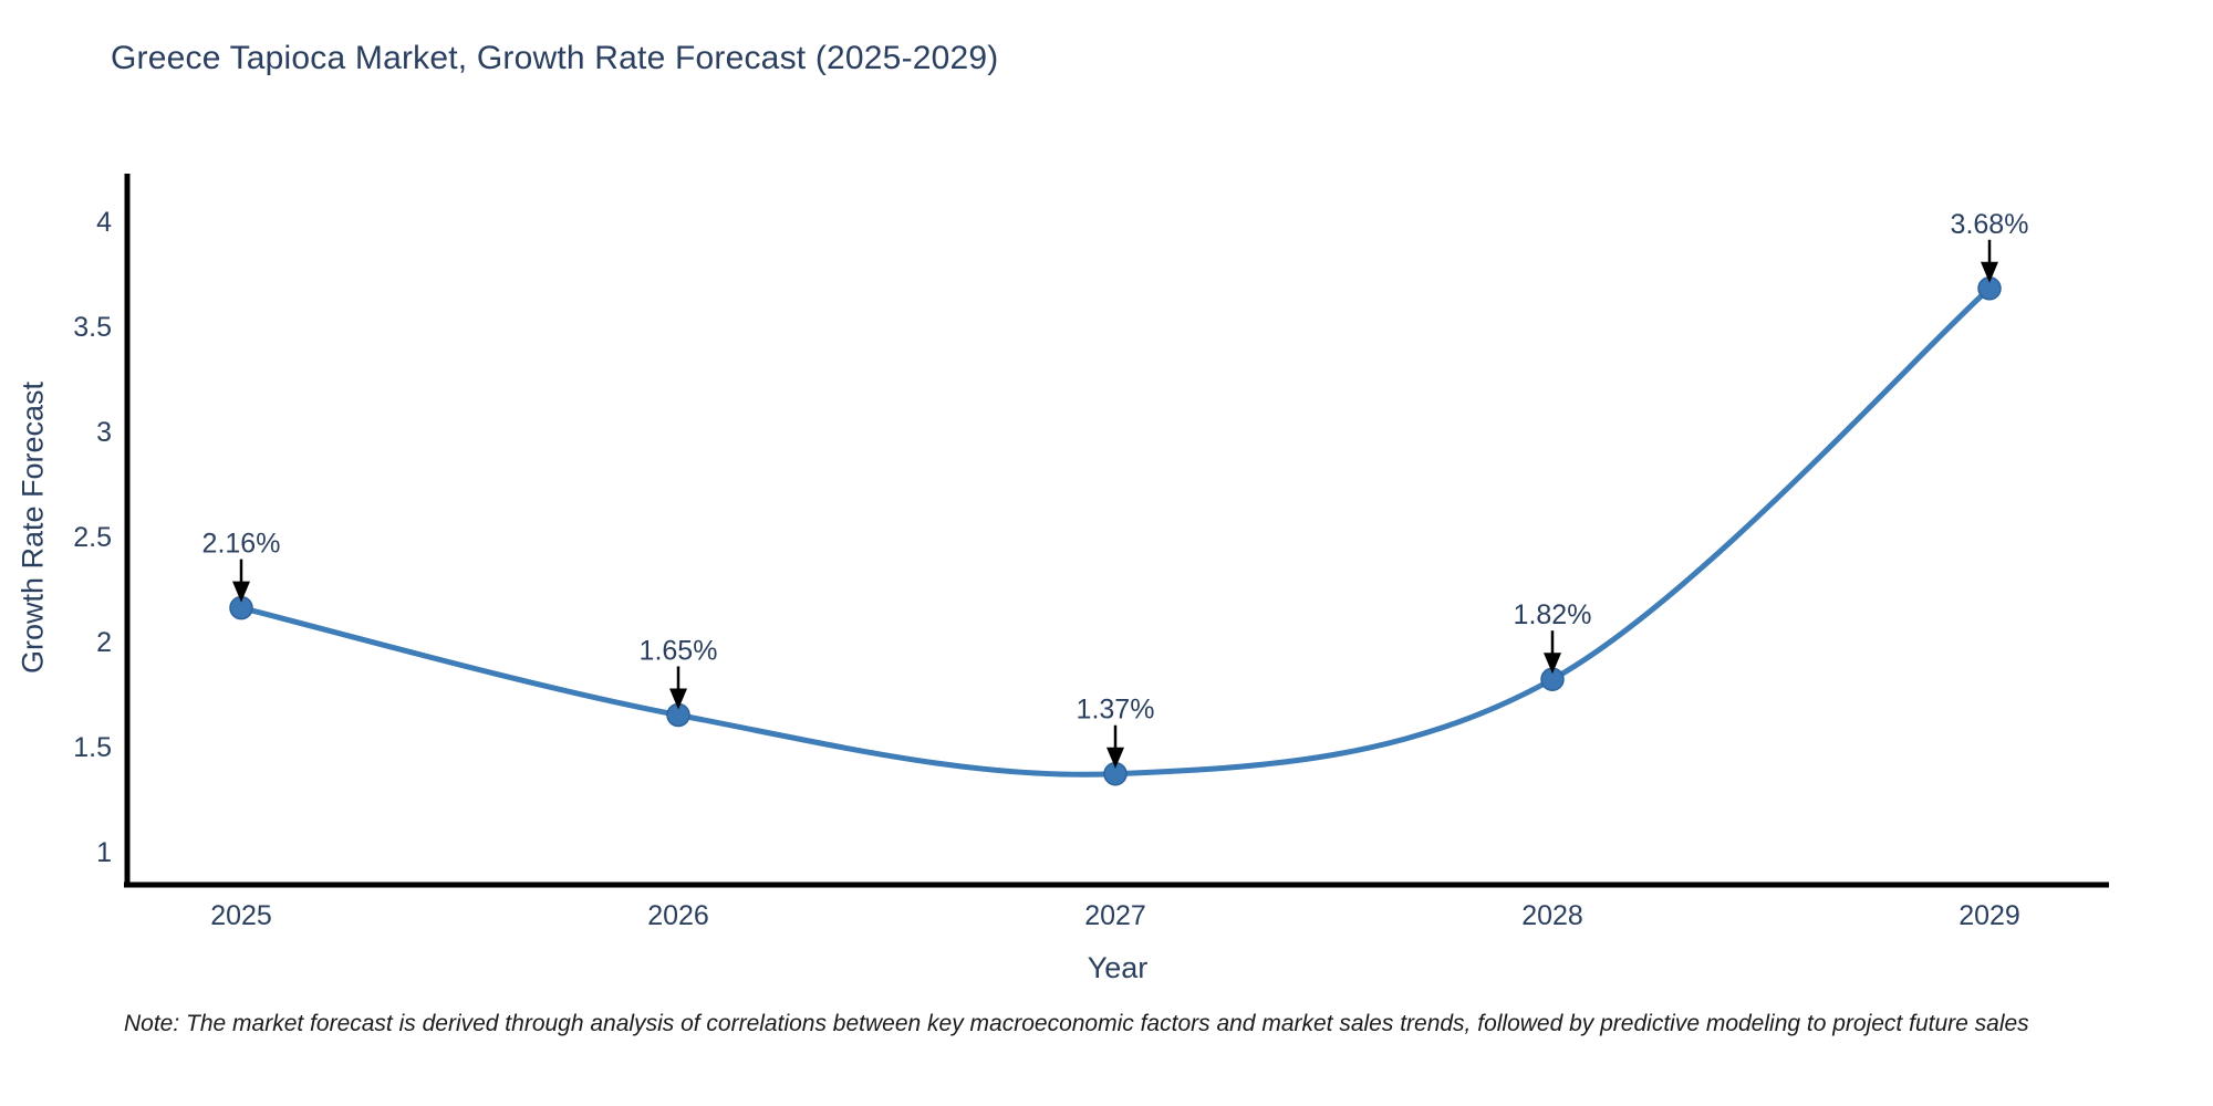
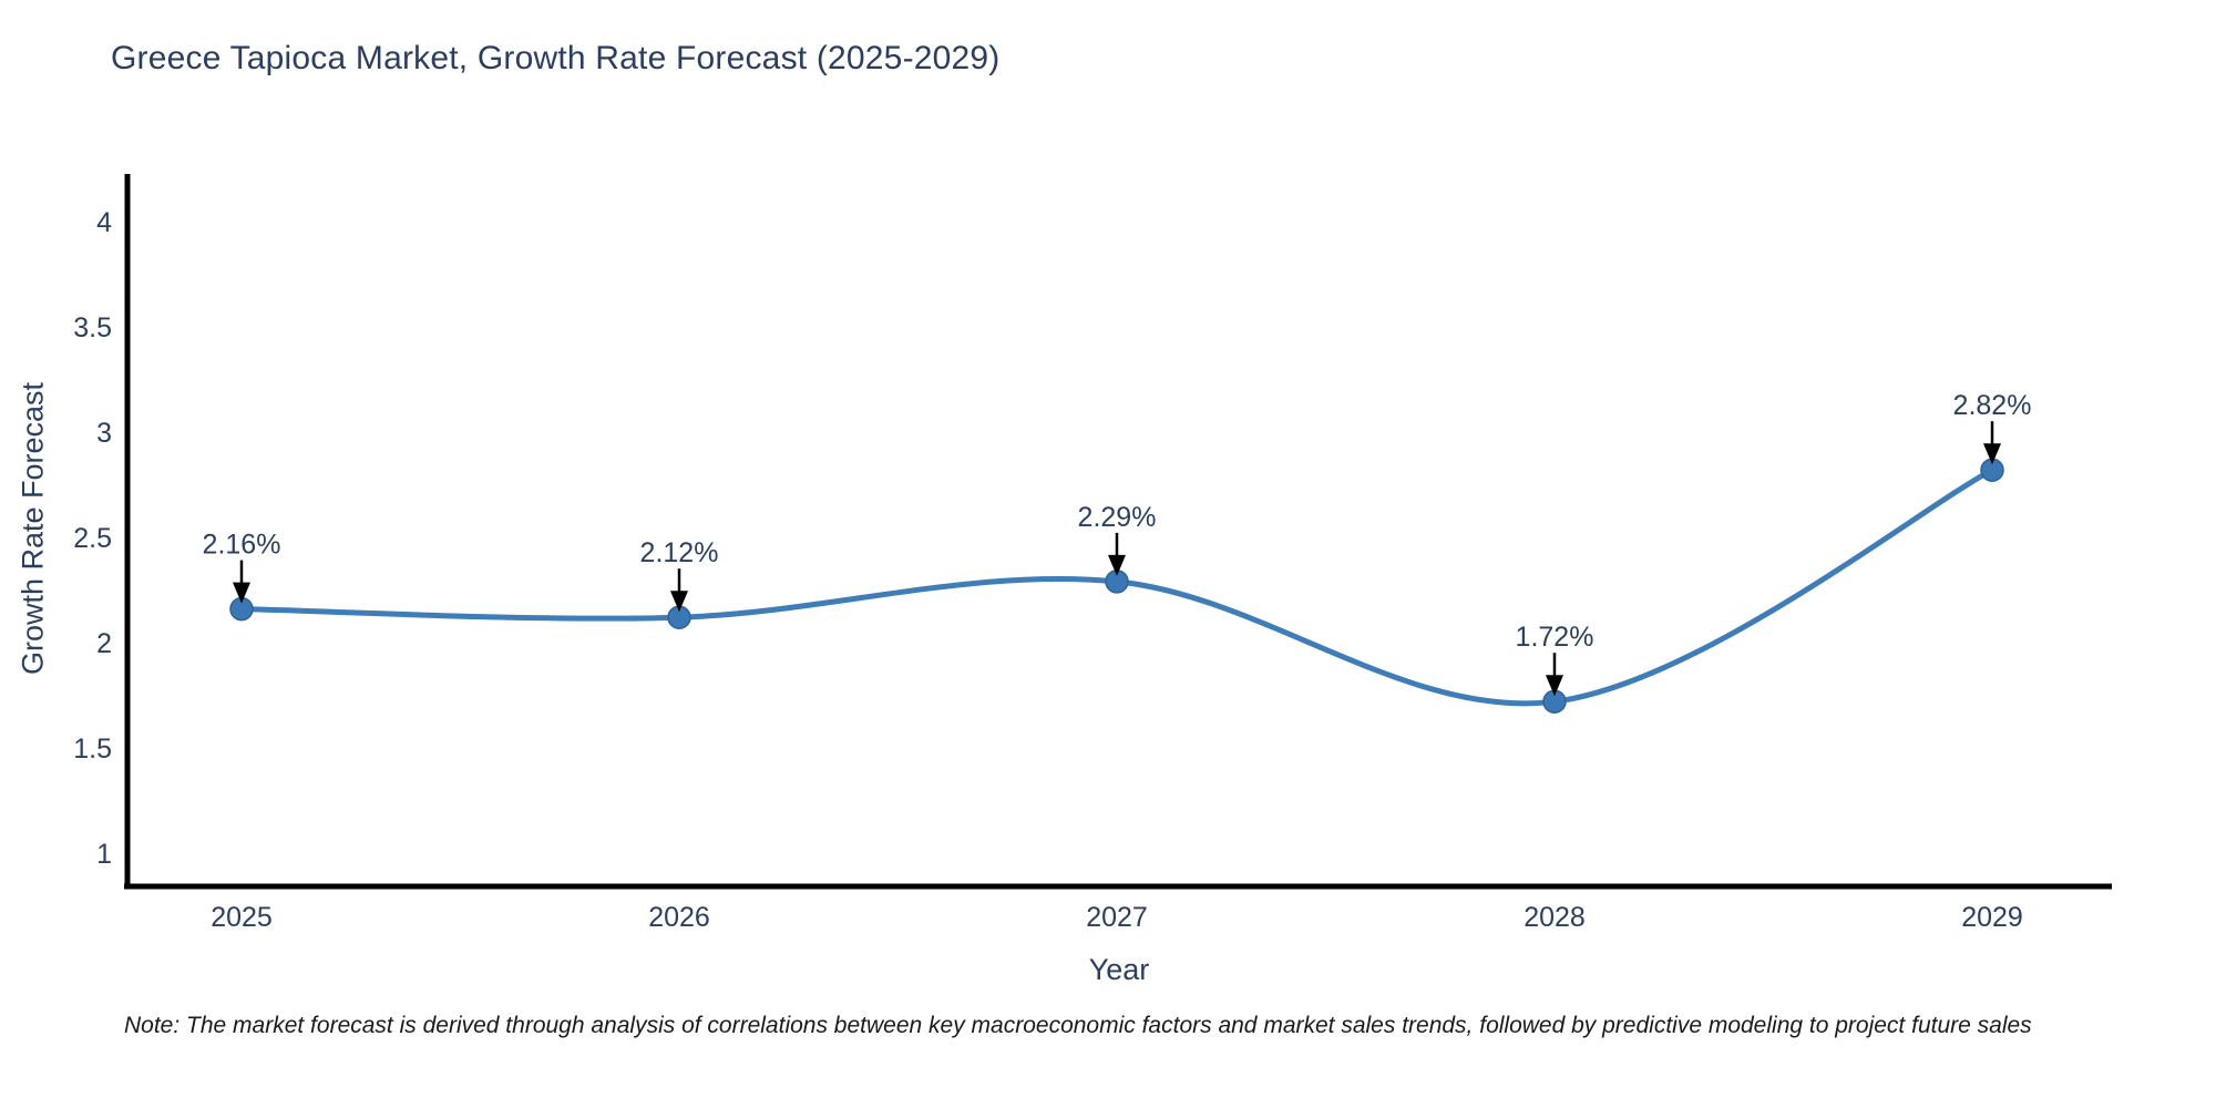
2026: 1.65% -> 2.12%
2027: 1.37% -> 2.29%
2028: 1.82% -> 1.72%
2029: 3.68% -> 2.82%
